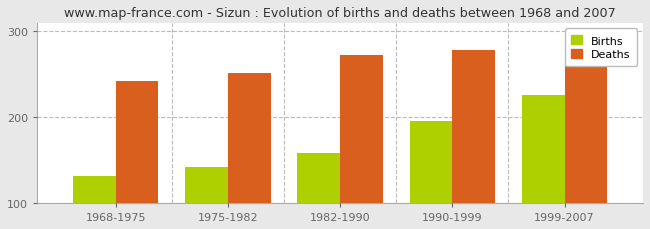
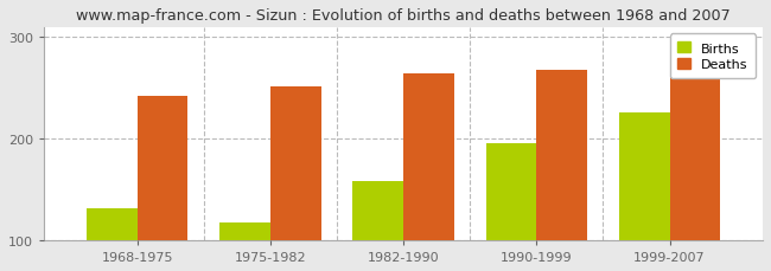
Births/1975-1982: 142 -> 118
Deaths/1982-1990: 272 -> 264
Deaths/1990-1999: 278 -> 268
